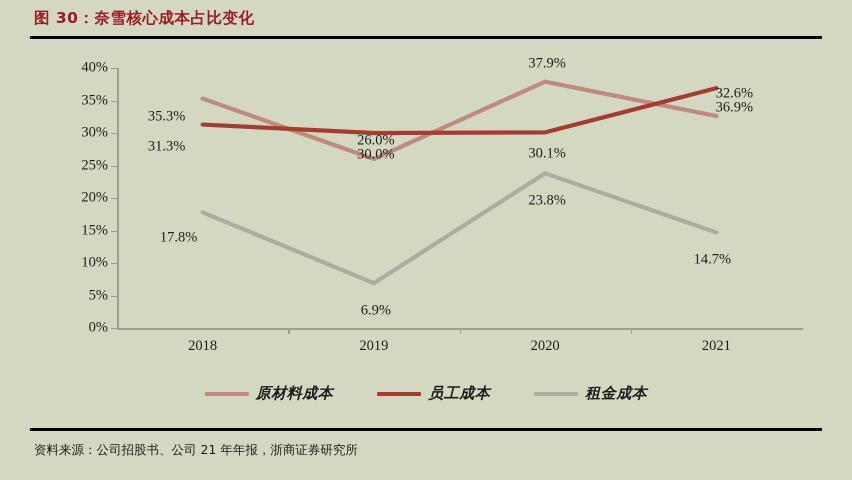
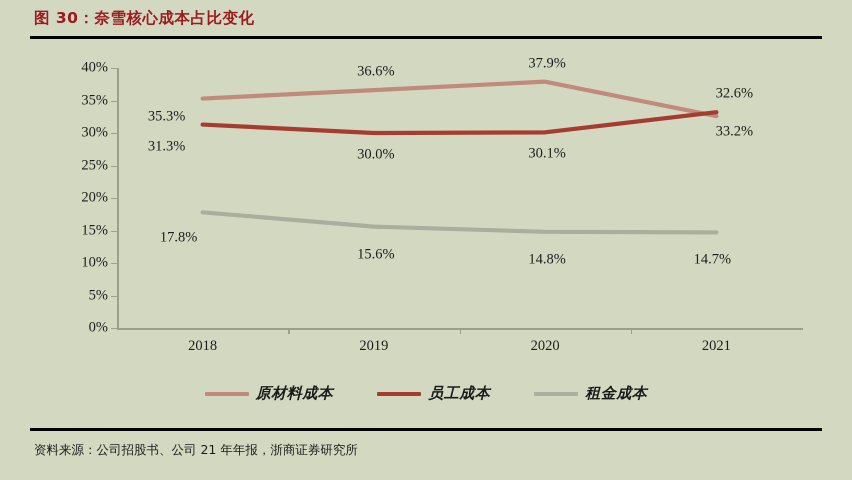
原材料成本/2019: 26.0% -> 36.6%
租金成本/2019: 6.9% -> 15.6%
租金成本/2020: 23.8% -> 14.8%
员工成本/2021: 36.9% -> 33.2%
